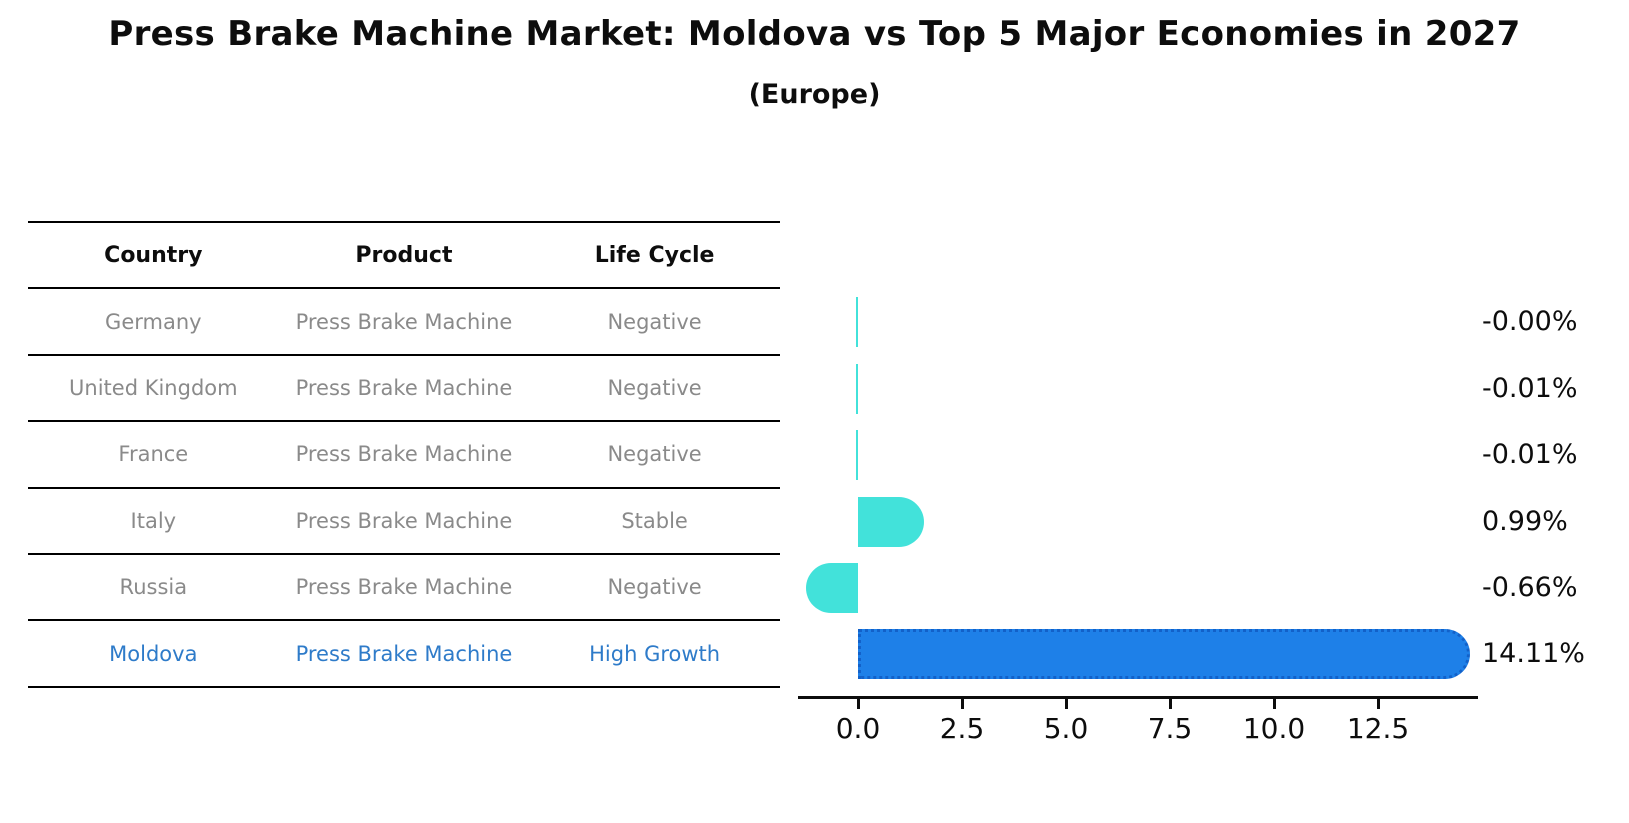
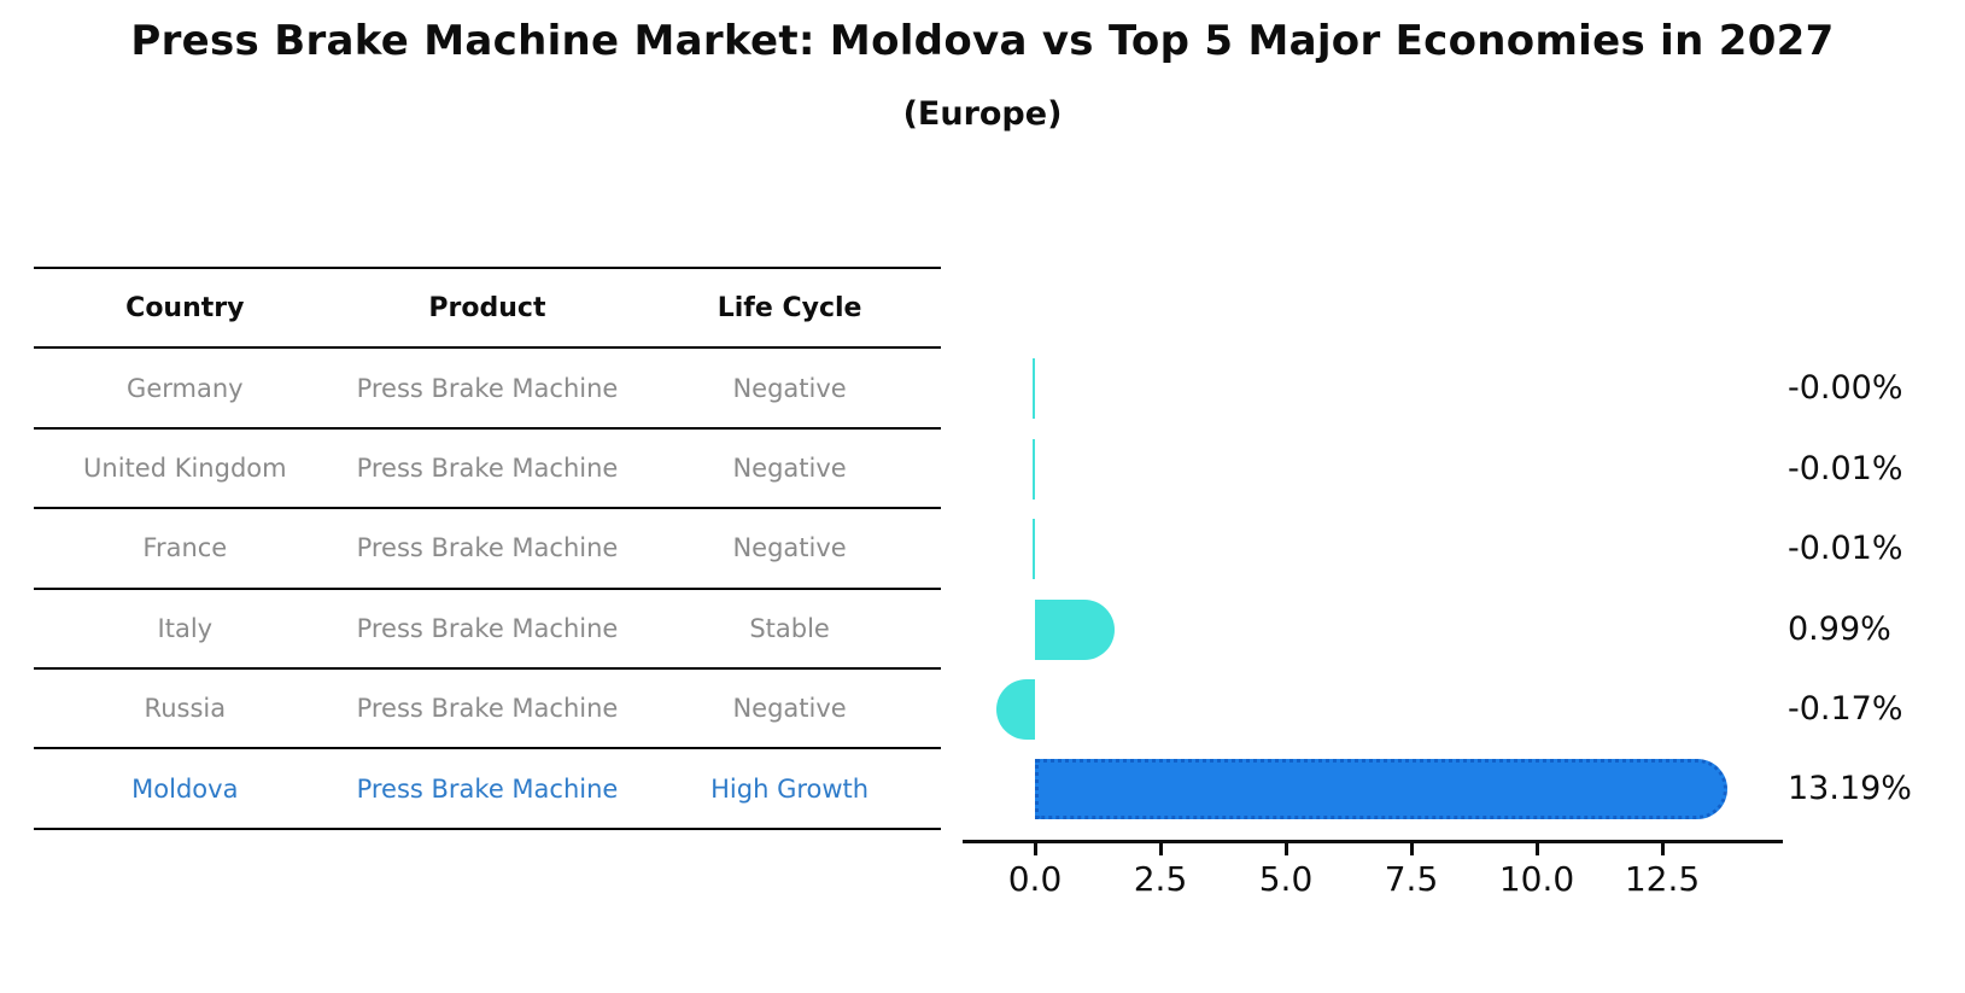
Russia: -0.66% -> -0.17%
Moldova: 14.11% -> 13.19%
